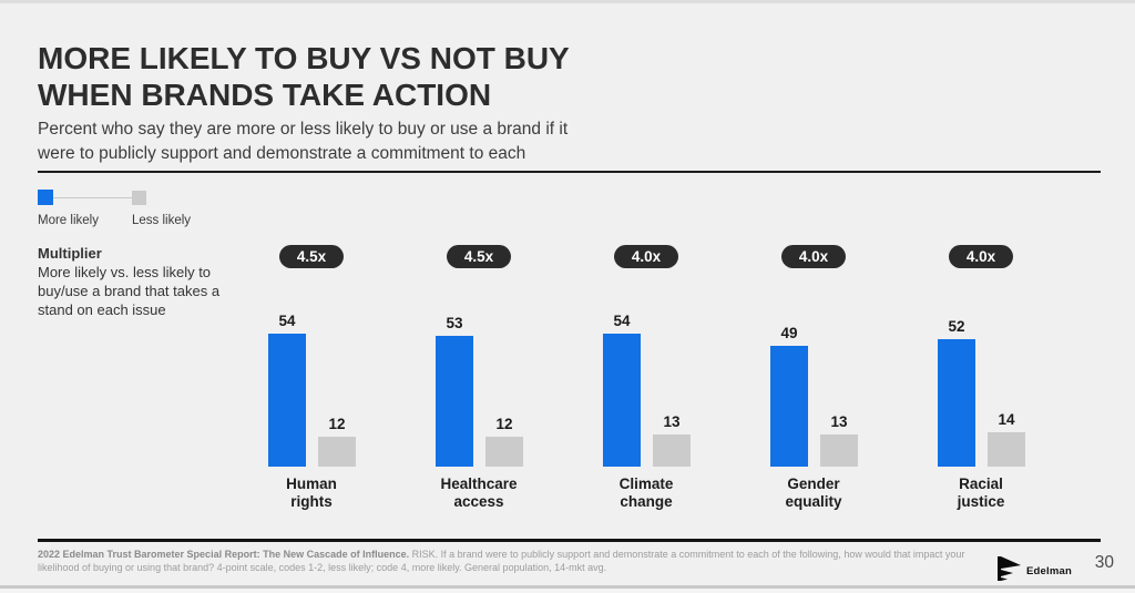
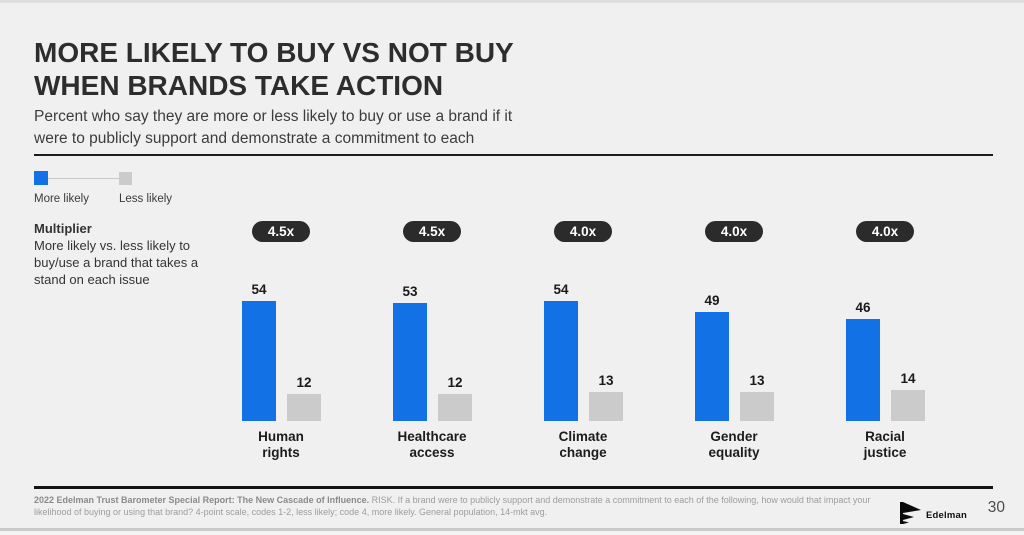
More likely/Racial justice: 52 -> 46
